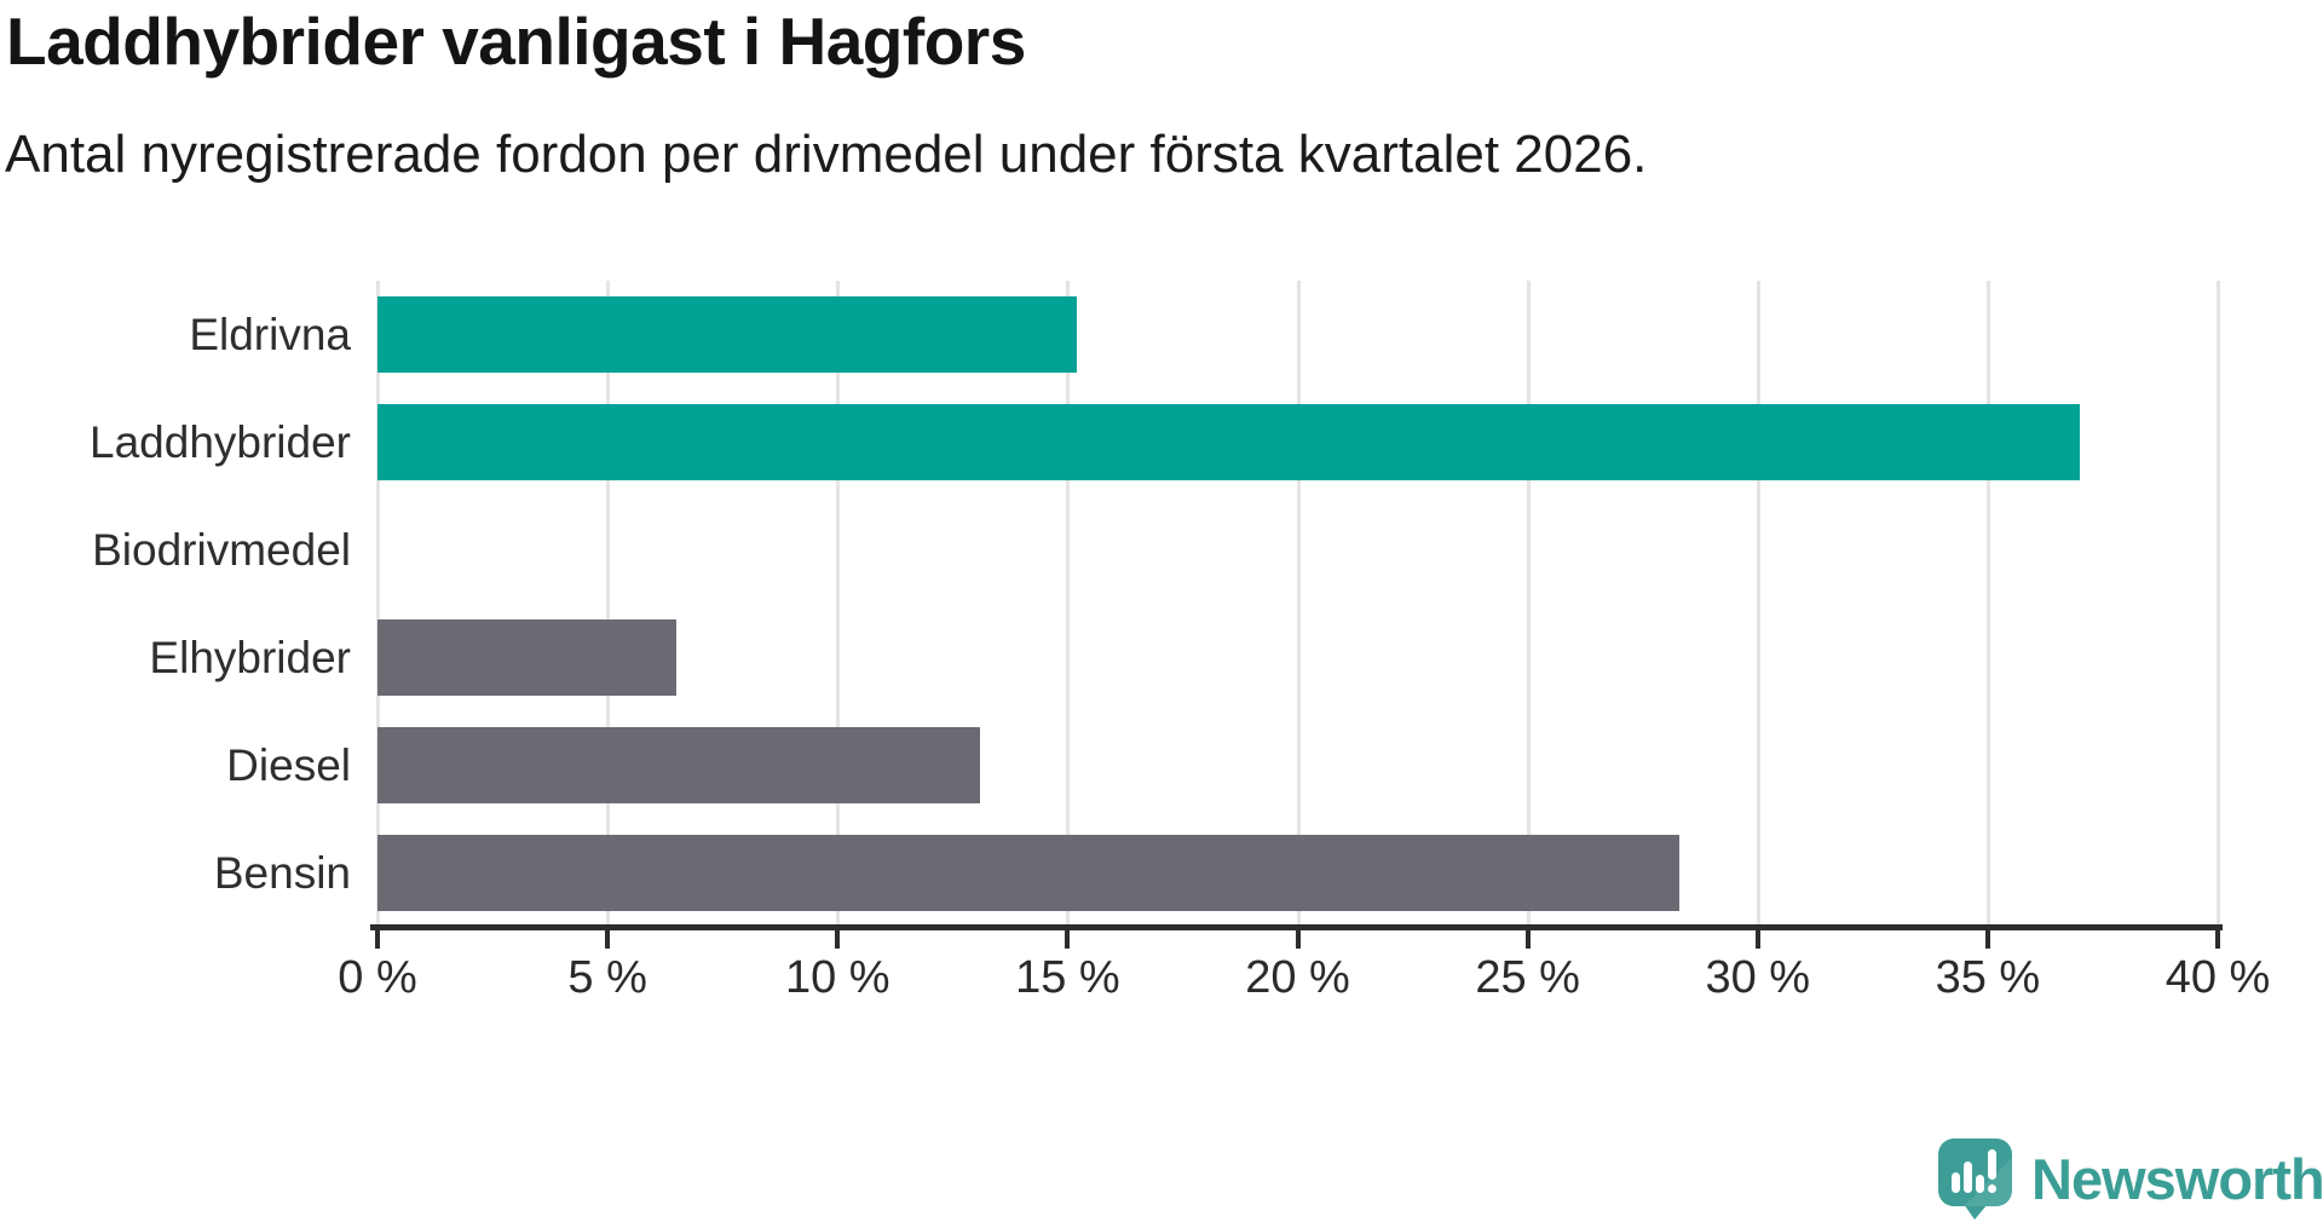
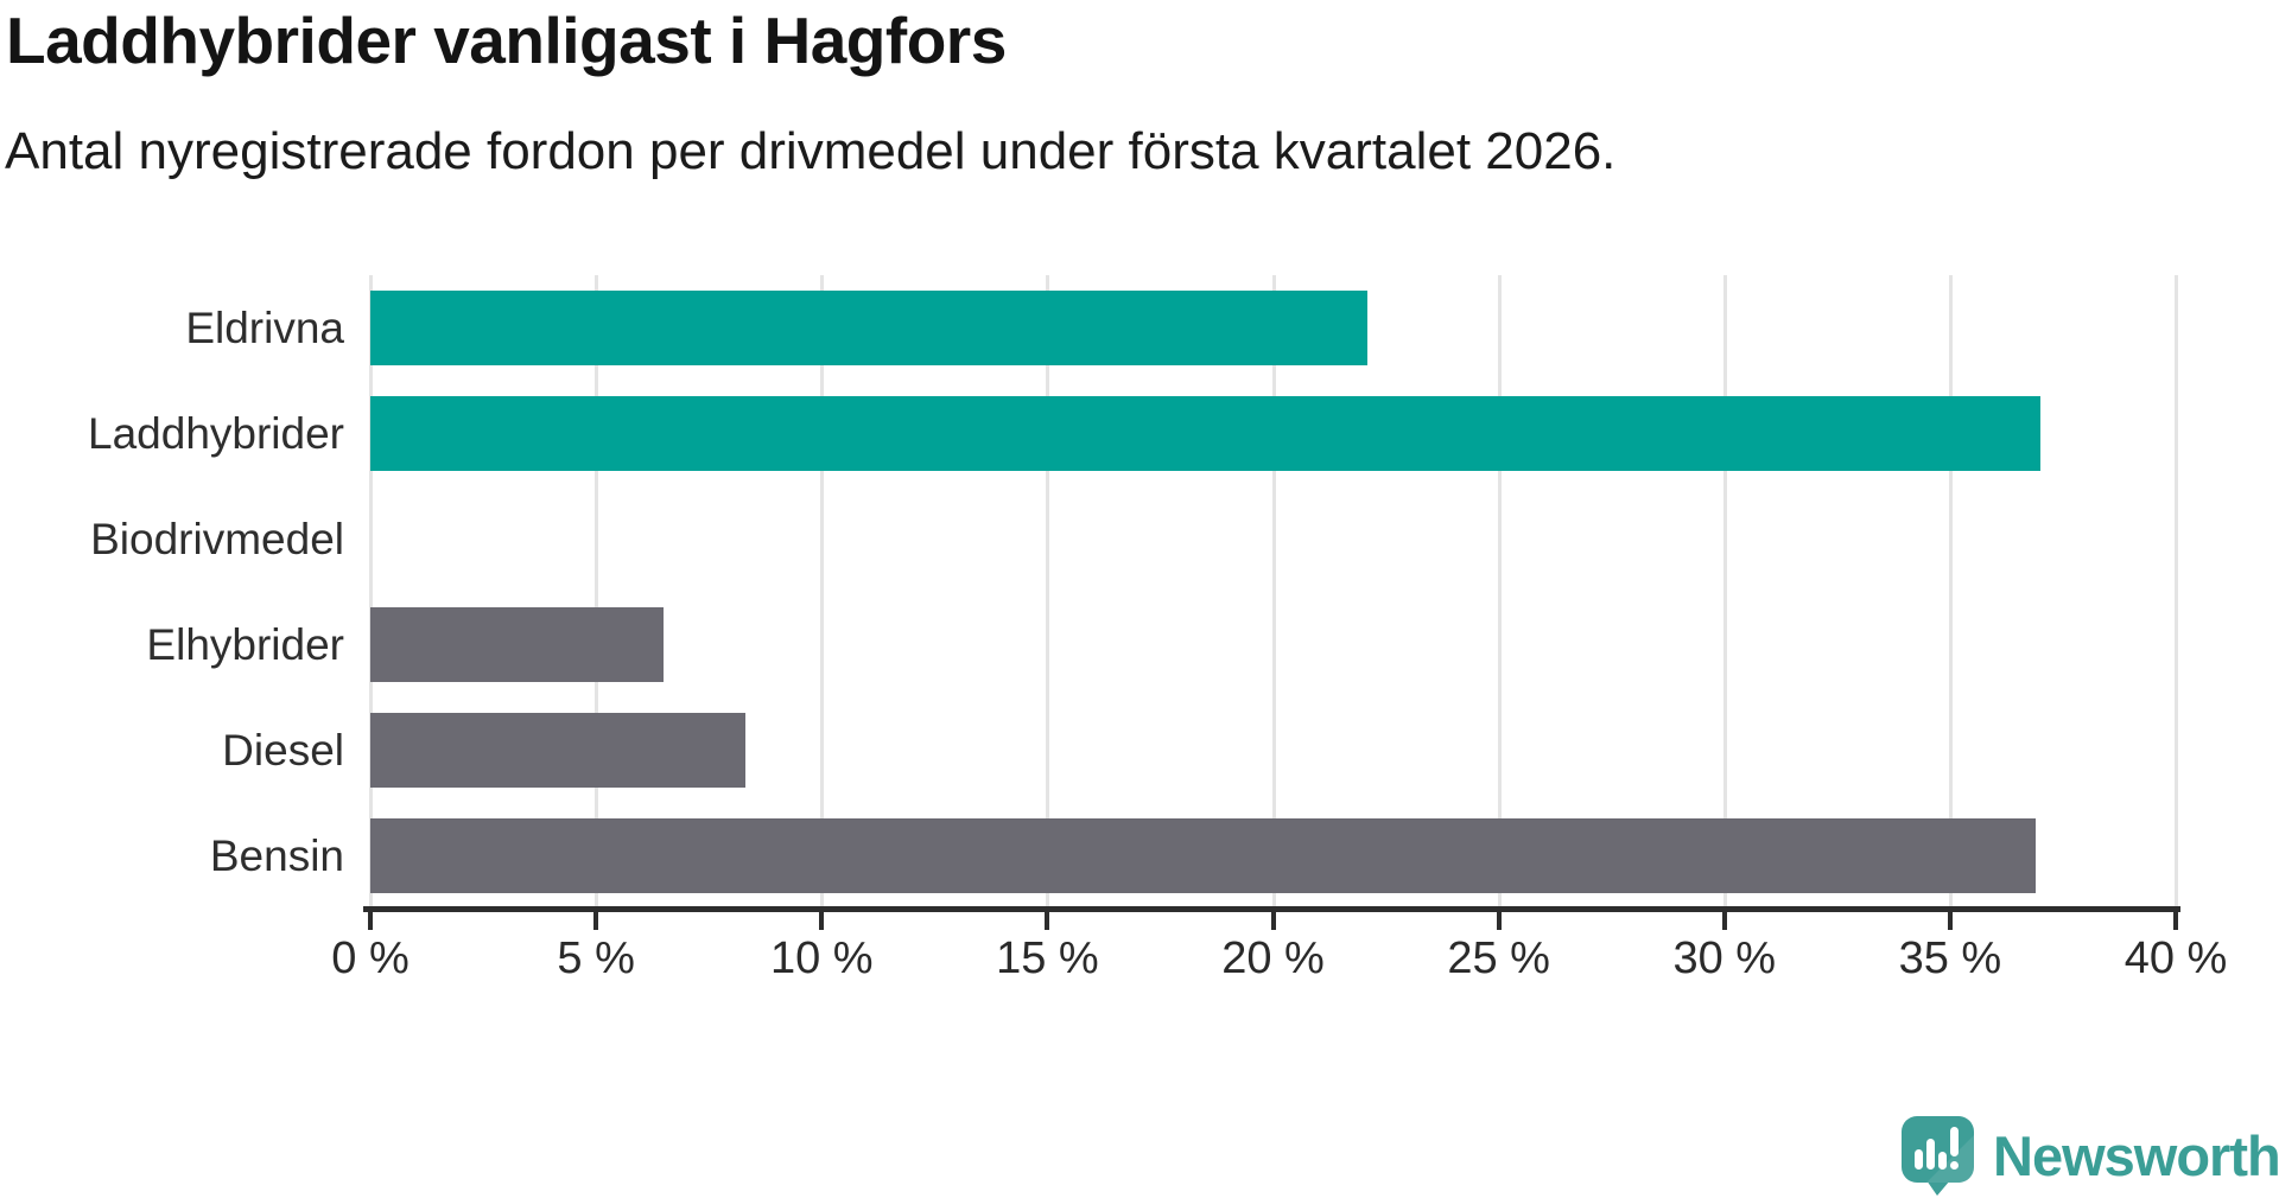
Eldrivna: 15.2% -> 22.1%
Diesel: 13.1% -> 8.3%
Bensin: 28.3% -> 36.9%
